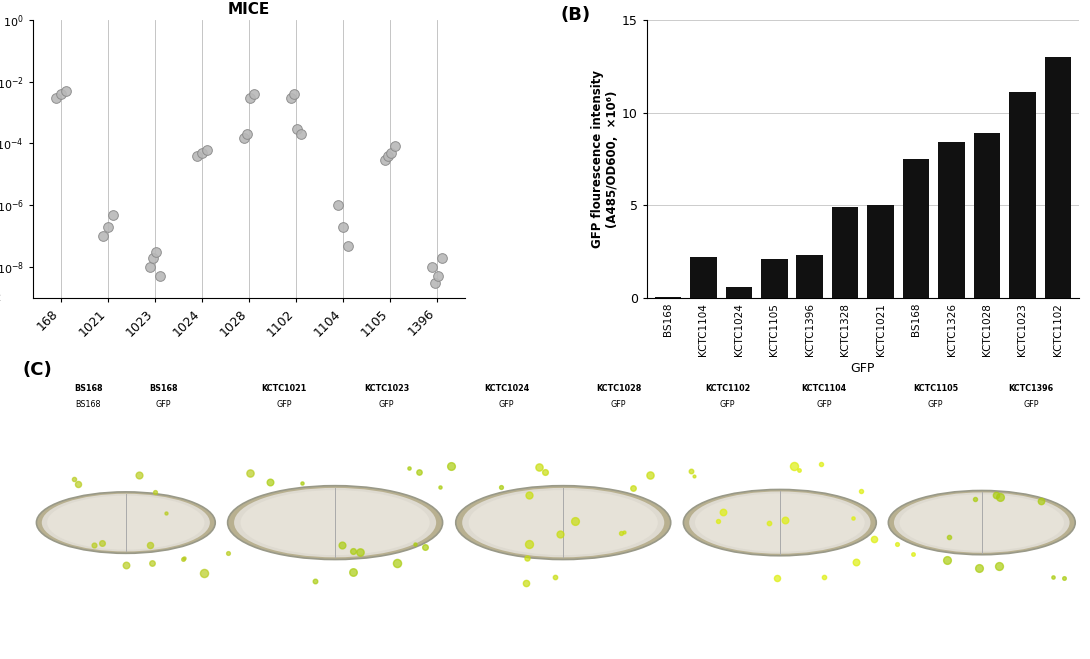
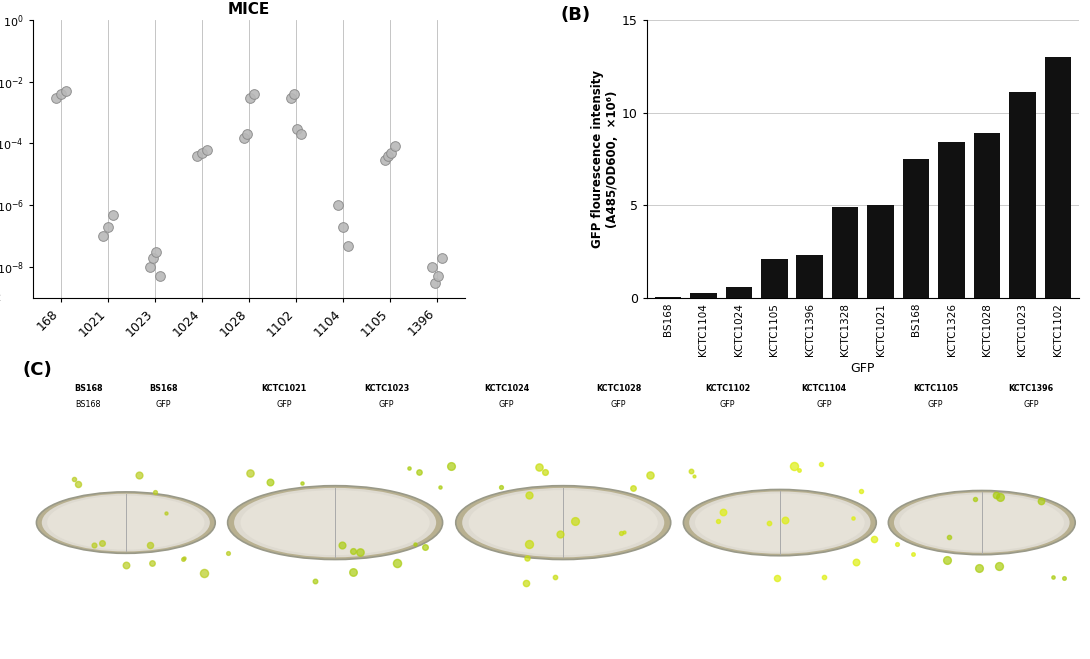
KCTC1104: 2.2 -> 0.3
